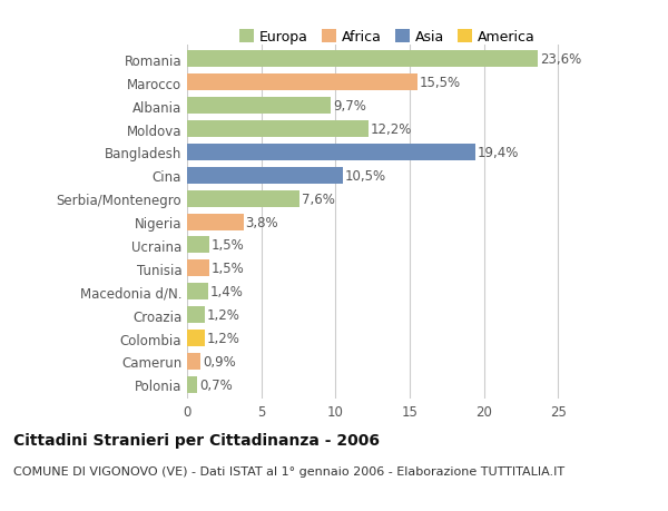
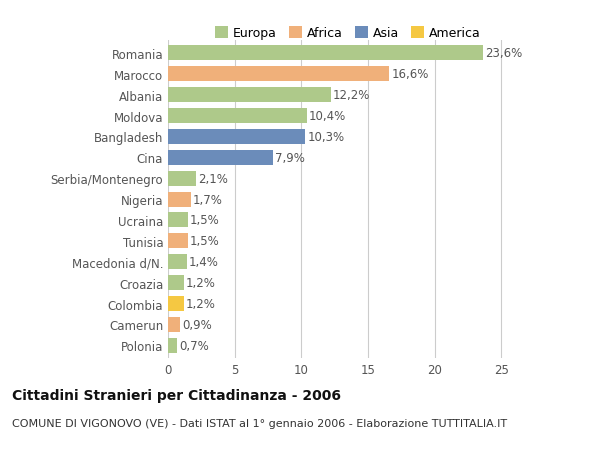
Marocco: 15,5% -> 16,6%
Albania: 9,7% -> 12,2%
Moldova: 12,2% -> 10,4%
Bangladesh: 19,4% -> 10,3%
Cina: 10,5% -> 7,9%
Serbia/Montenegro: 7,6% -> 2,1%
Nigeria: 3,8% -> 1,7%
